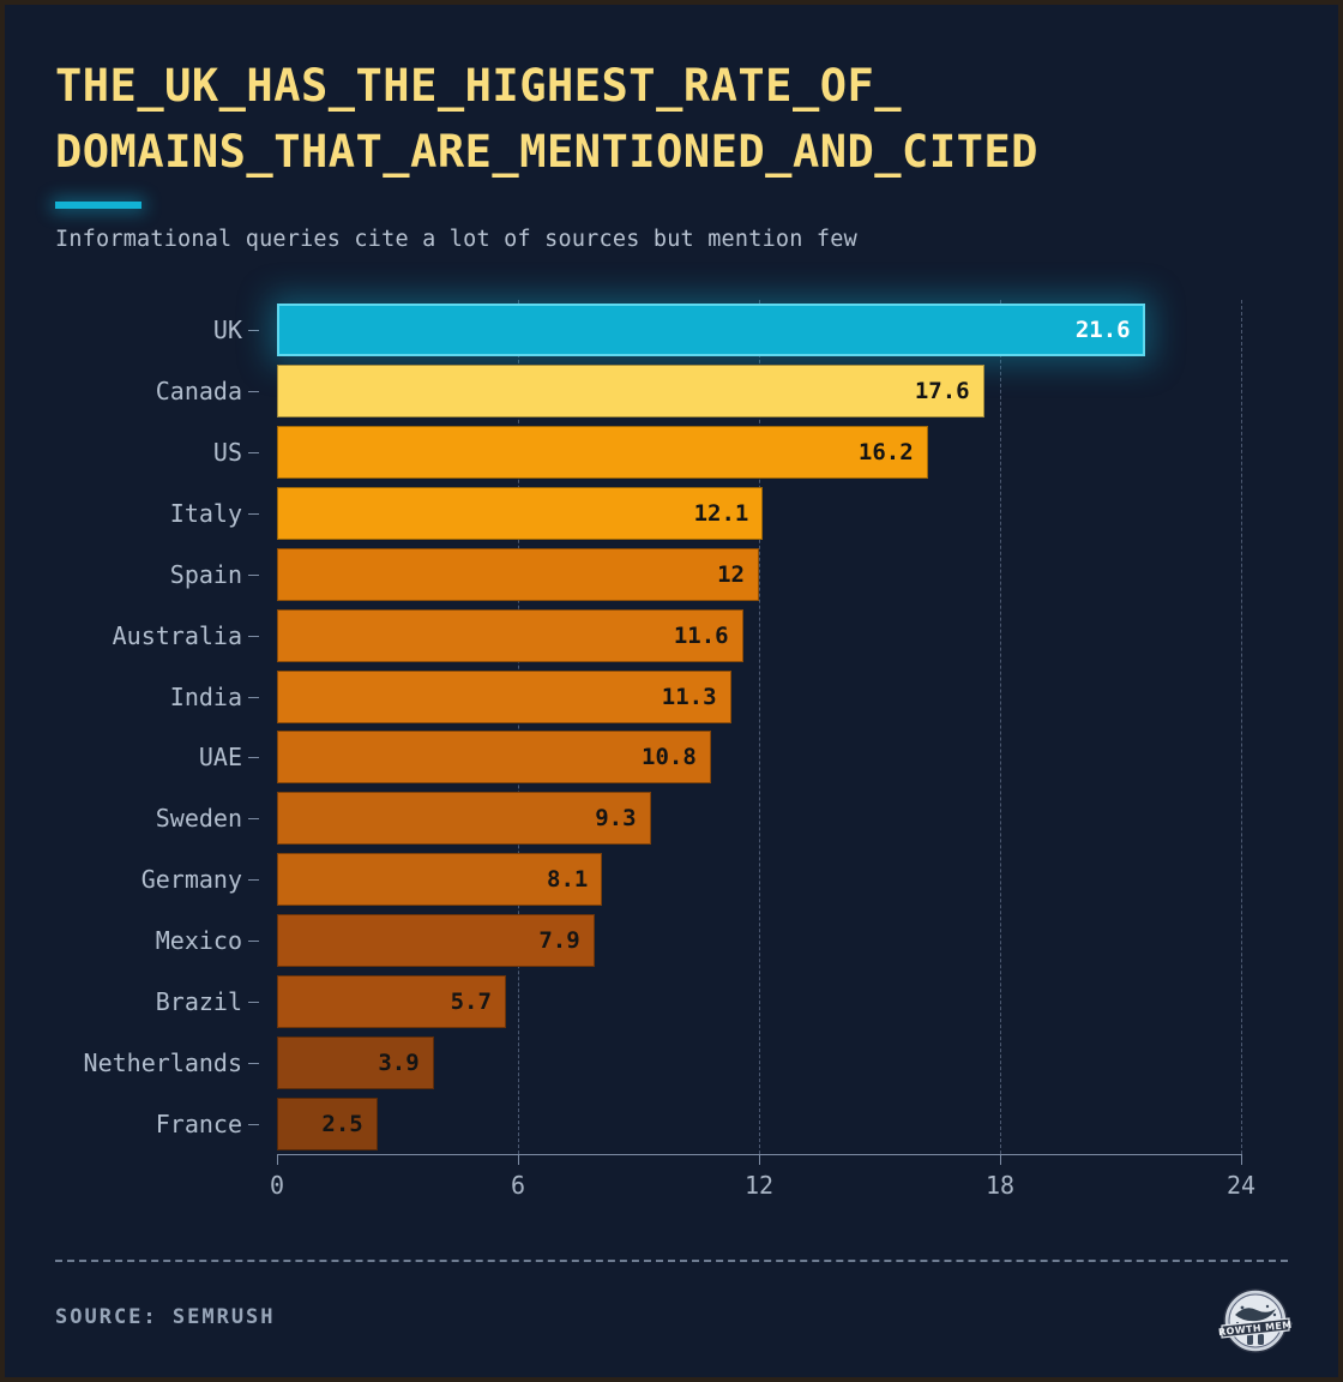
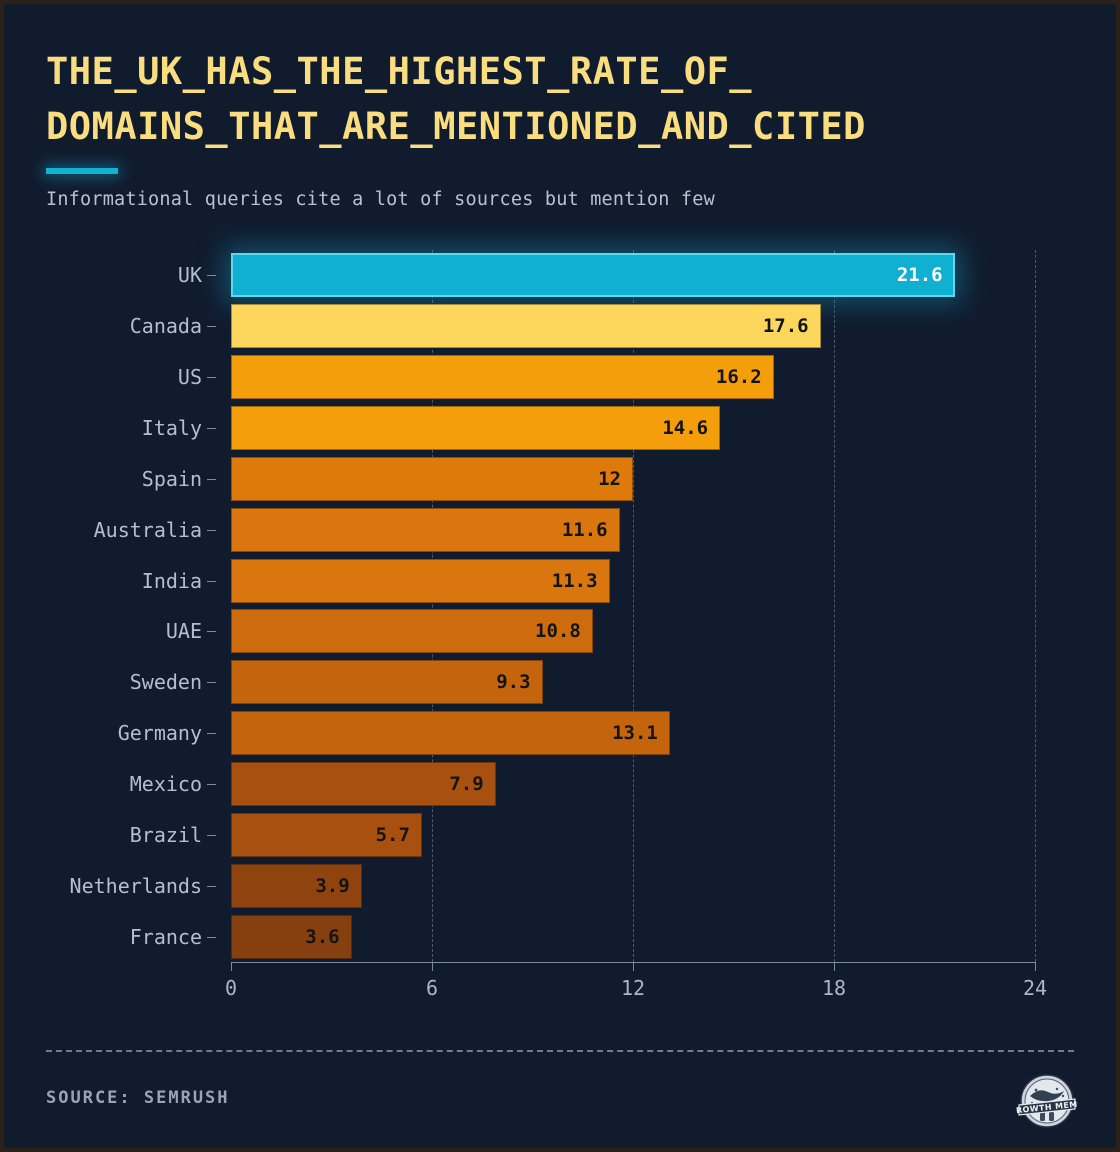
Italy: 12.1 -> 14.6
Germany: 8.1 -> 13.1
France: 2.5 -> 3.6
